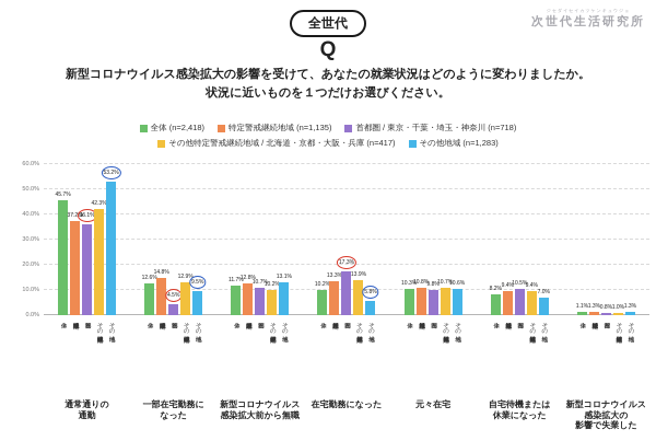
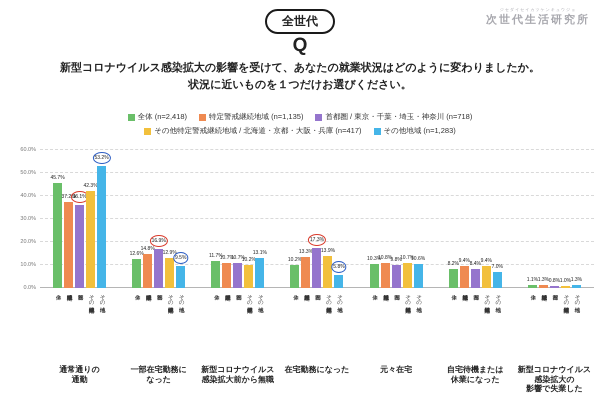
首都圏 / 東京・千葉・埼玉・神奈川 (n=718)/一部在宅勤務に なった: 4.5% -> 16.9%
特定警戒継続地域 (n=1,135)/新型コロナウイルス 感染拡大前から無職: 12.8% -> 10.7%
首都圏 / 東京・千葉・埼玉・神奈川 (n=718)/自宅待機または 休業になった: 10.5% -> 8.4%
